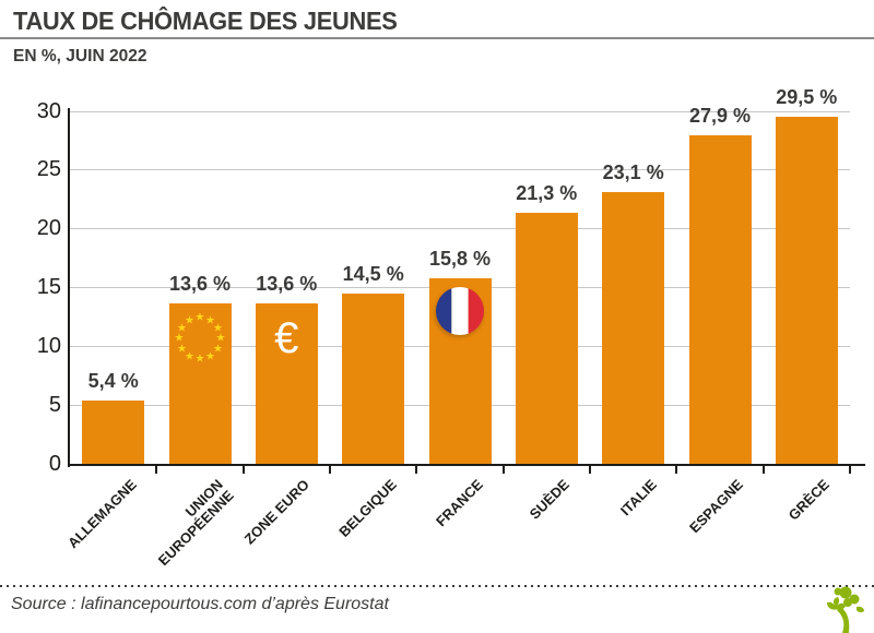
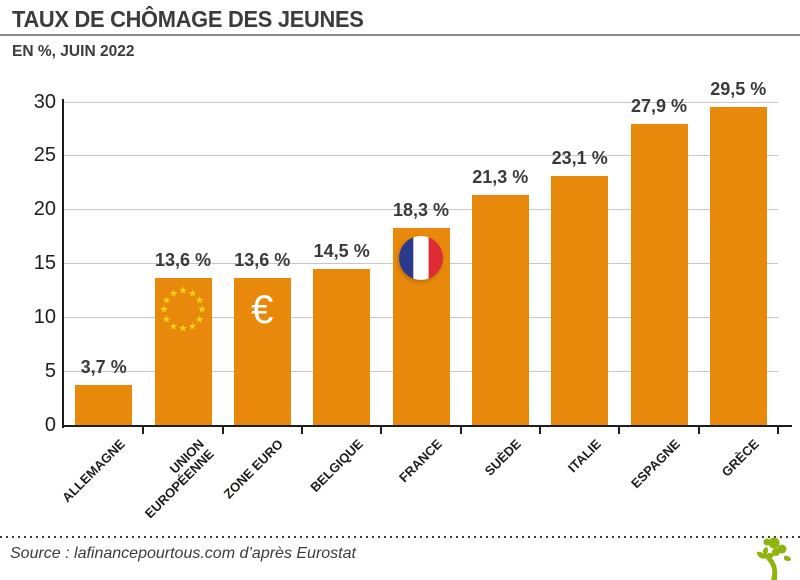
ALLEMAGNE: 5,4 -> 3,7
FRANCE: 15,8 -> 18,3
